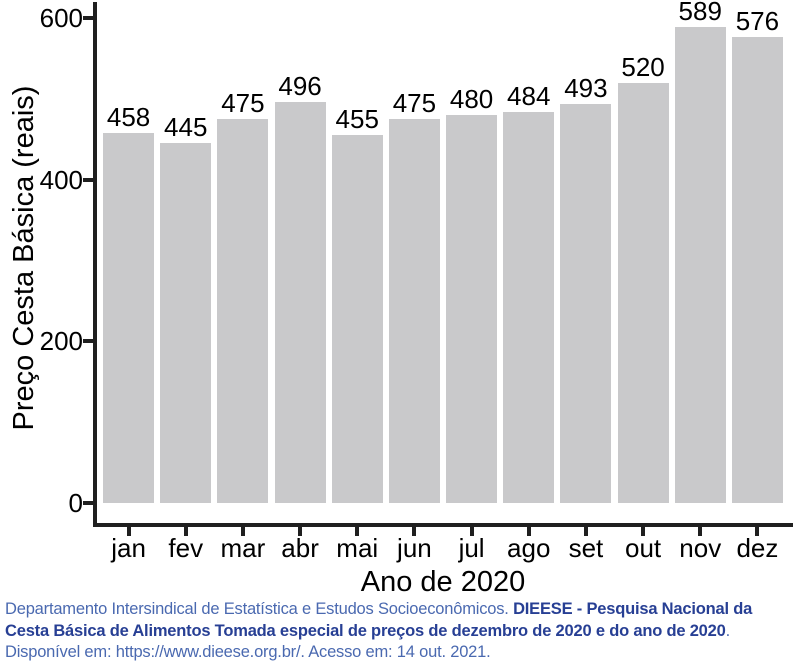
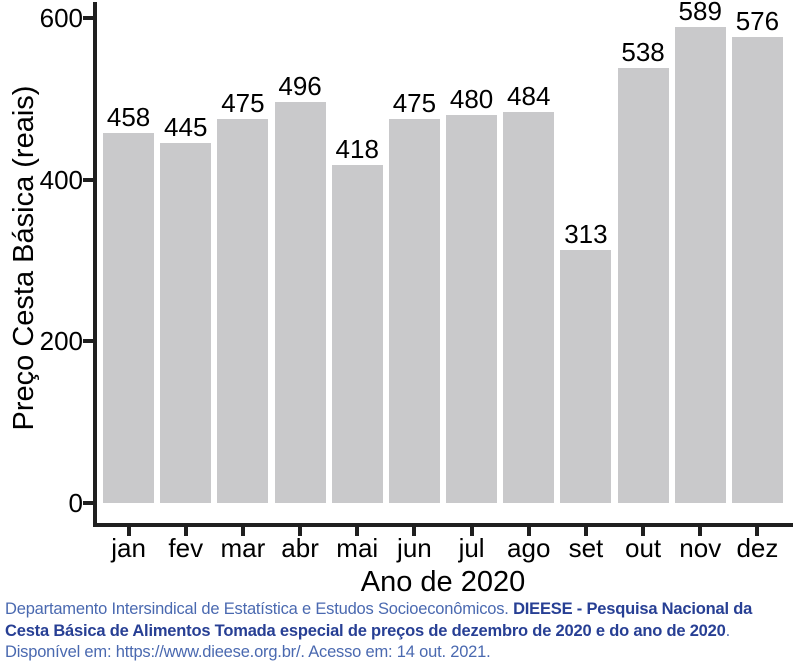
mai: 455 -> 418
set: 493 -> 313
out: 520 -> 538
